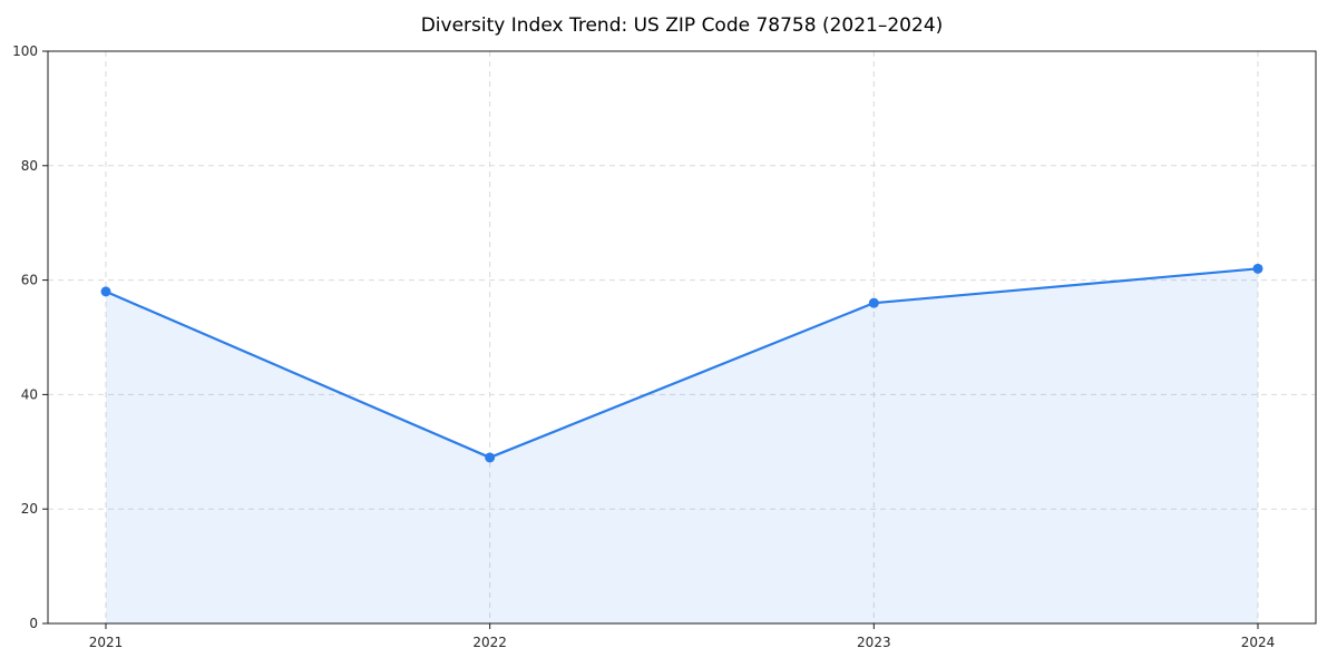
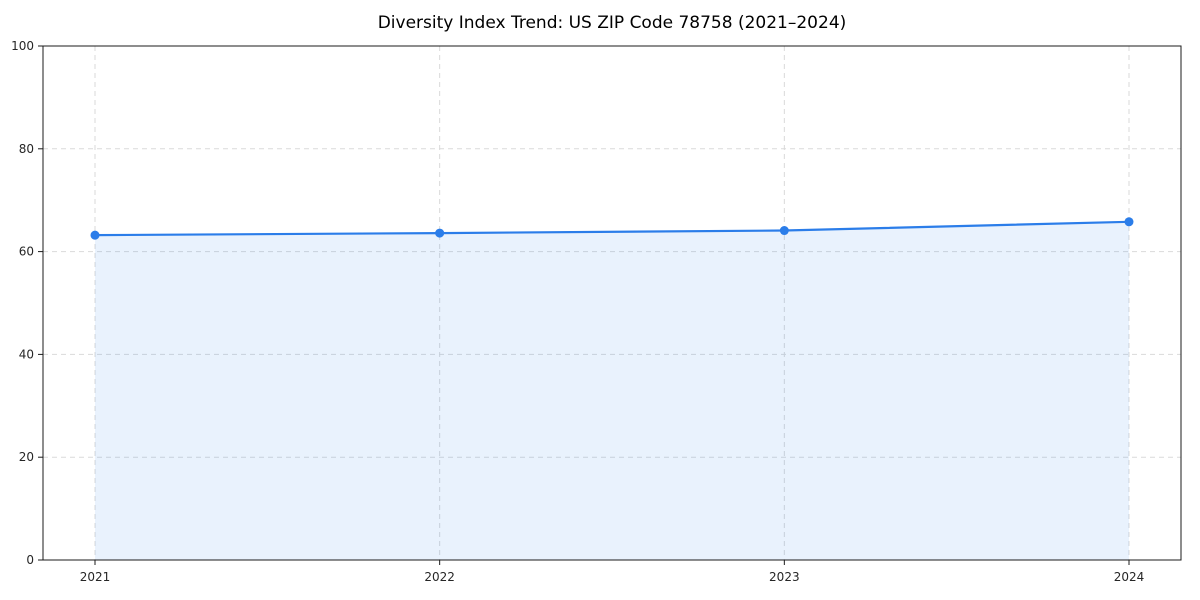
2021: 58 -> 63
2022: 29 -> 64
2023: 56 -> 64
2024: 62 -> 66
